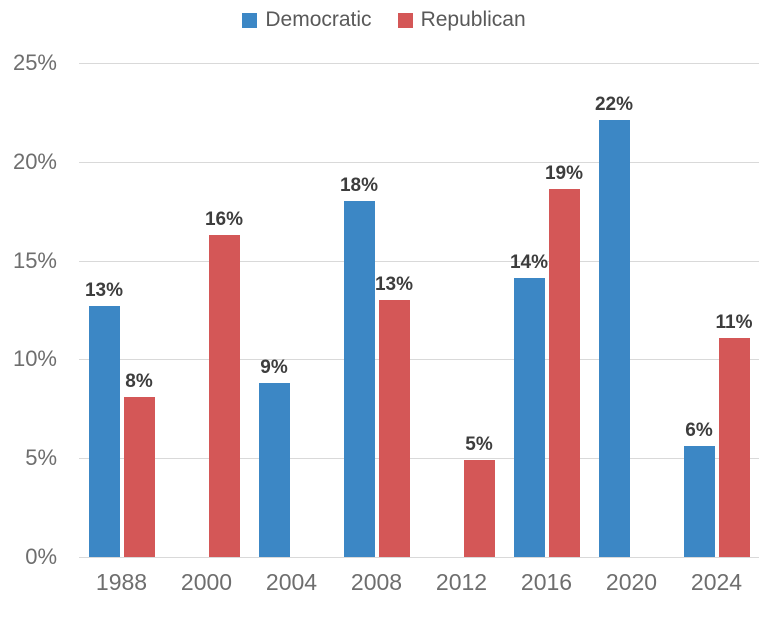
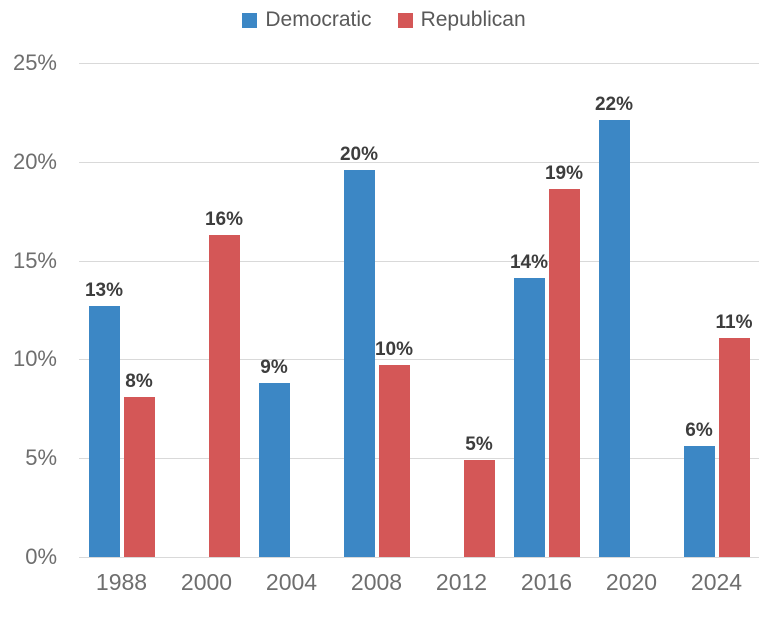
Democratic/2008: 18% -> 20%
Republican/2008: 13% -> 10%
